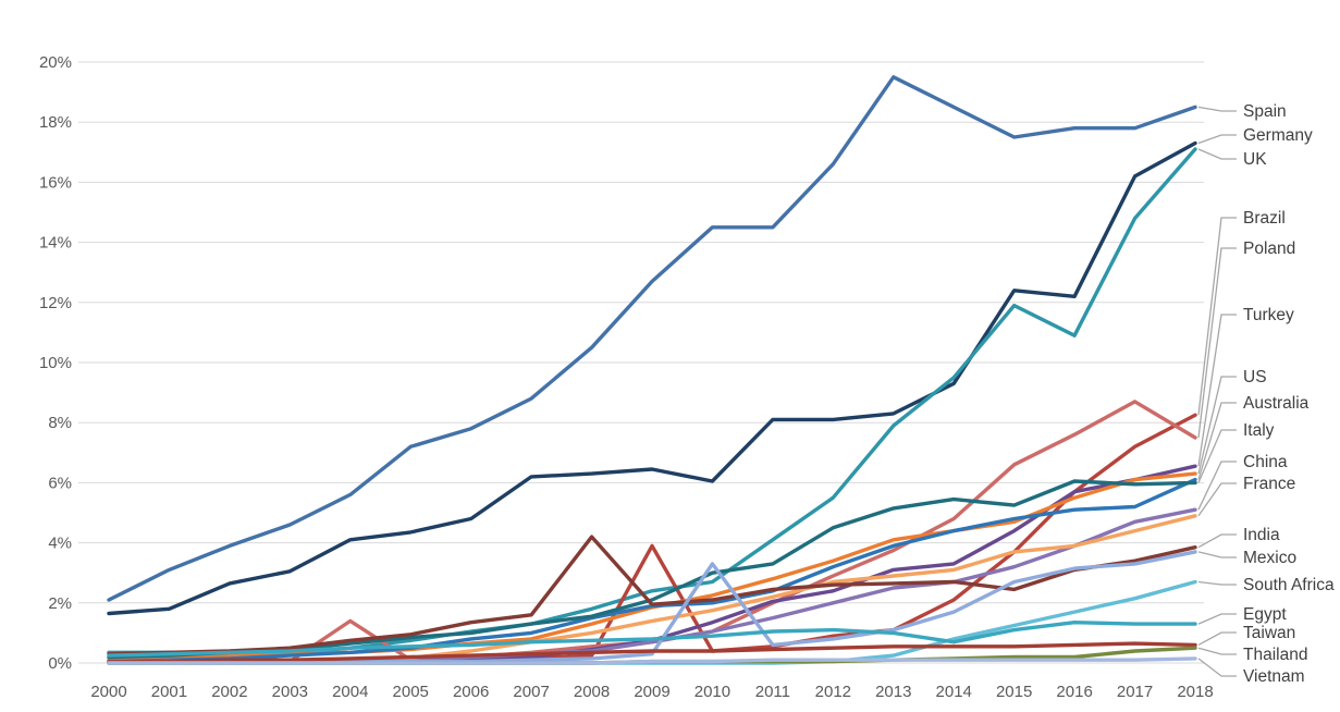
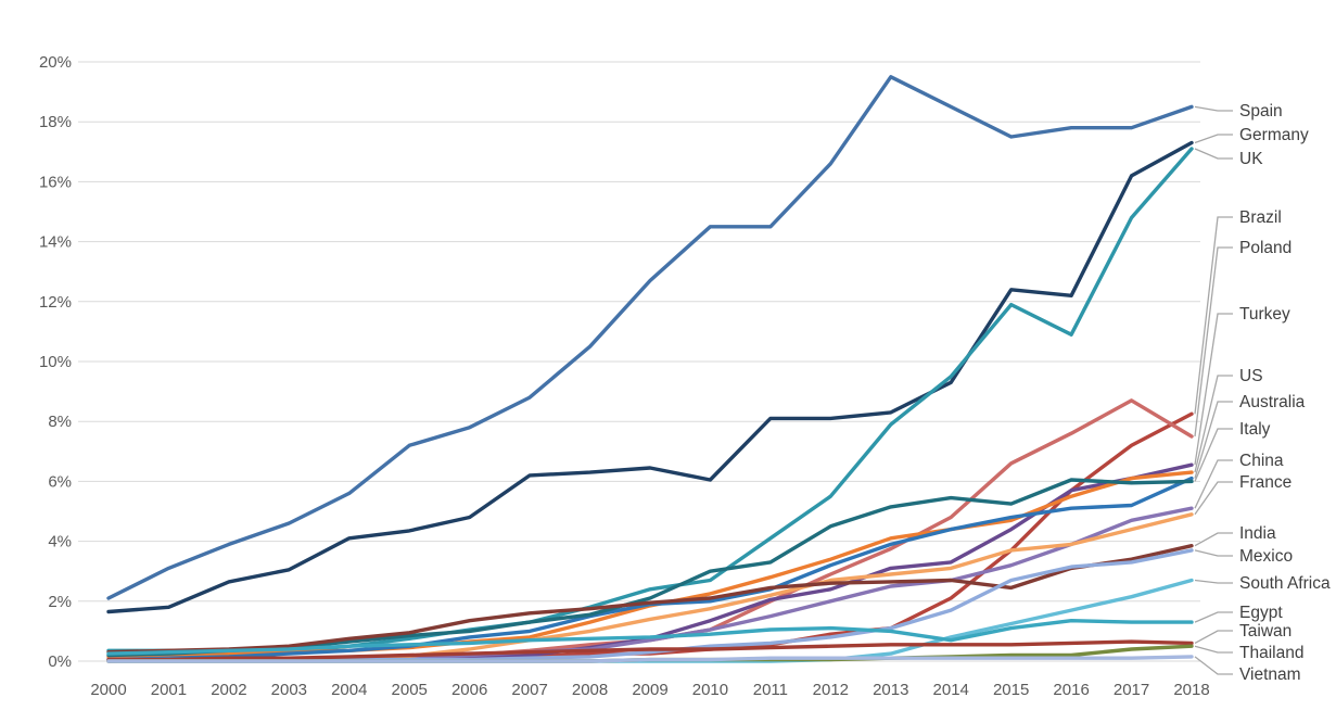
Poland/2004: 1.4% -> 0.1%
India/2008: 4.2% -> 1.8%
Brazil/2009: 3.9% -> 0.2%
Mexico/2010: 3.3% -> 0.5%
